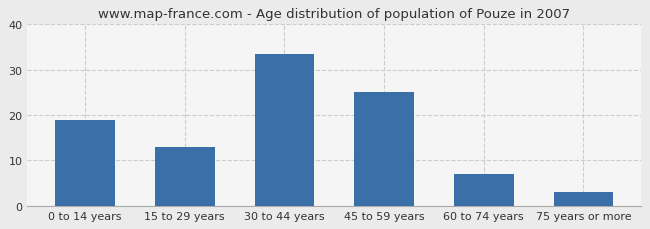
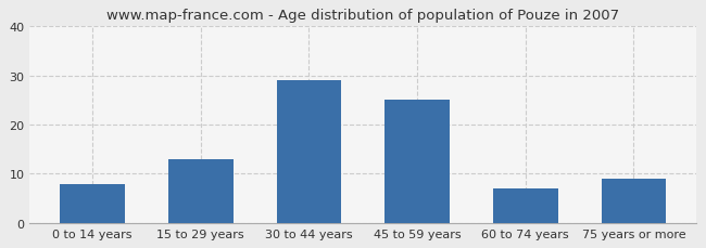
0 to 14 years: 19.0 -> 8.0
30 to 44 years: 33.5 -> 29.0
75 years or more: 3.0 -> 9.0
